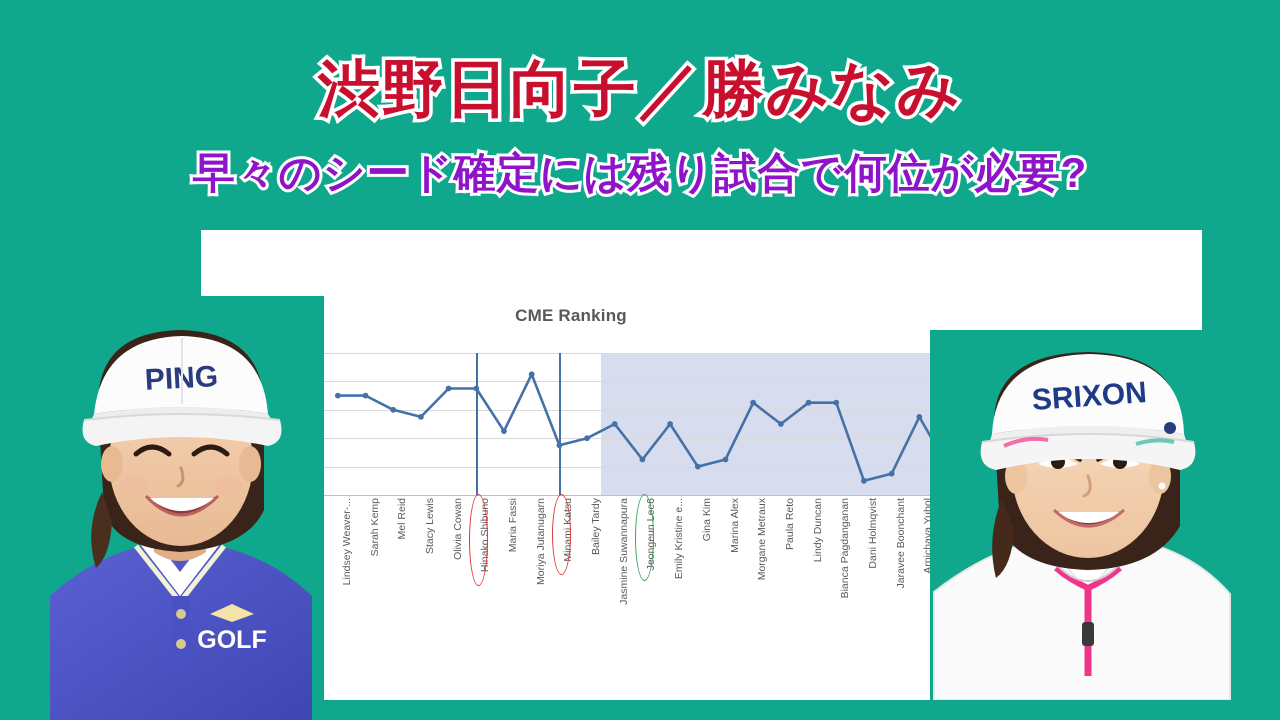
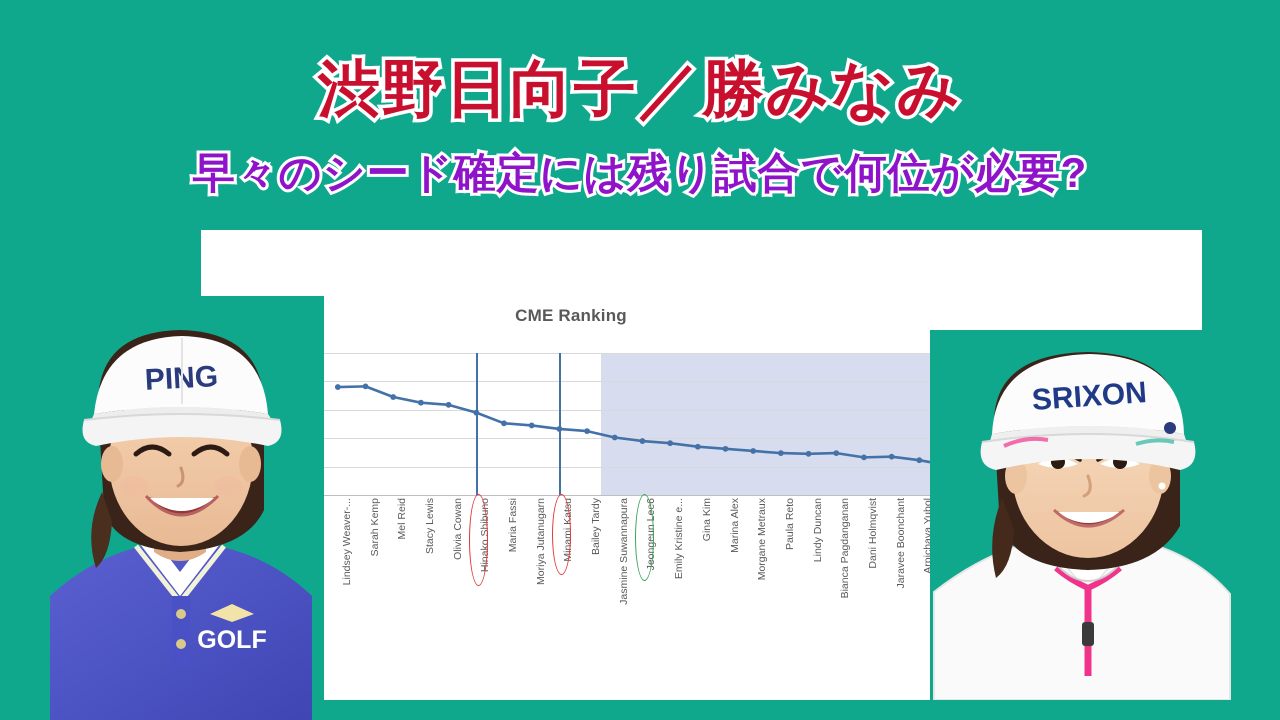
Lindsey Weaver-...: 340 -> 350
Sarah Kemp: 340 -> 350
Mel Reid: 320 -> 340
Stacy Lewis: 310 -> 330
Olivia Cowan: 350 -> 330
Hinako Shibuno: 350 -> 320
Maria Fassi: 290 -> 300
Moriya Jutanugarn: 370 -> 300
Minami Katsu: 270 -> 290
Bailey Tardy: 280 -> 290
Jasmine Suwannapura: 300 -> 280
Jeongeun Lee6: 250 -> 280
Emily Kristine e...: 300 -> 270
Gina Kim: 240 -> 270
Marina Alex: 250 -> 260
Morgane Metraux: 330 -> 260
Paula Reto: 300 -> 260
Lindy Duncan: 330 -> 260
Bianca Pagdanganan: 330 -> 260
Dani Holmqvist: 220 -> 250
Jaravee Boonchant: 230 -> 250
Arpichaya Yubol: 310 -> 250
